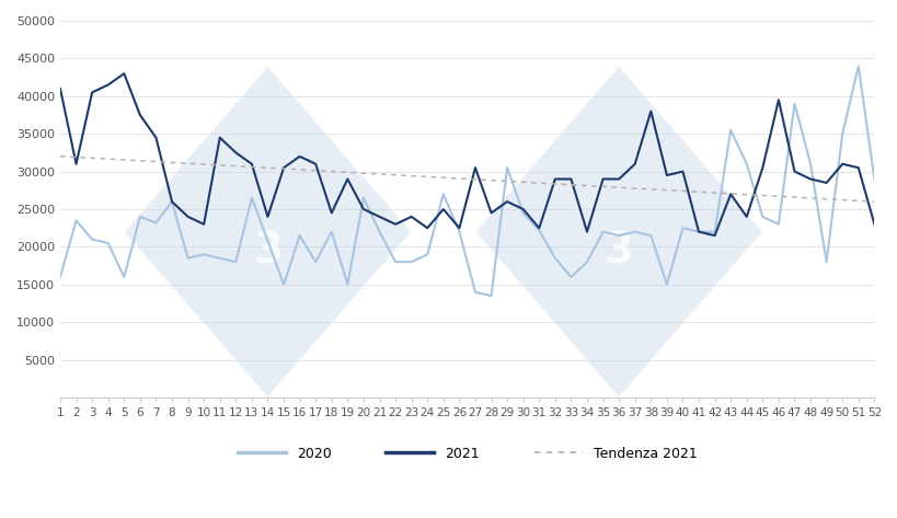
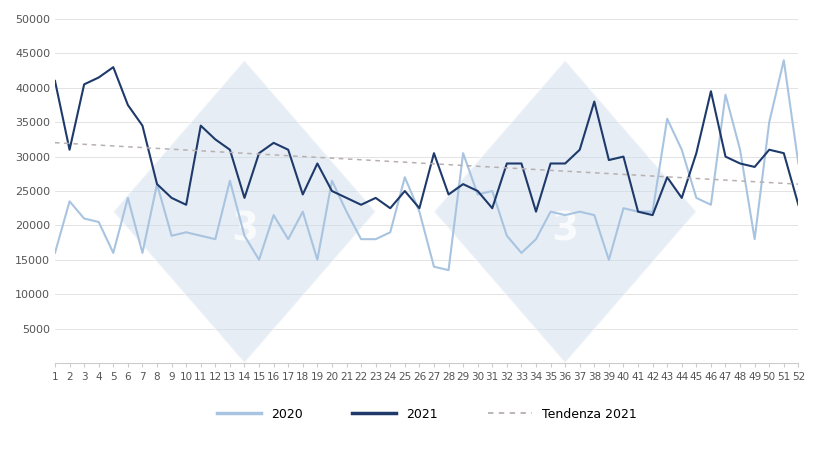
2020/7: 23200 -> 16000
2020/14: 20800 -> 18500
2020/31: 22200 -> 25000
